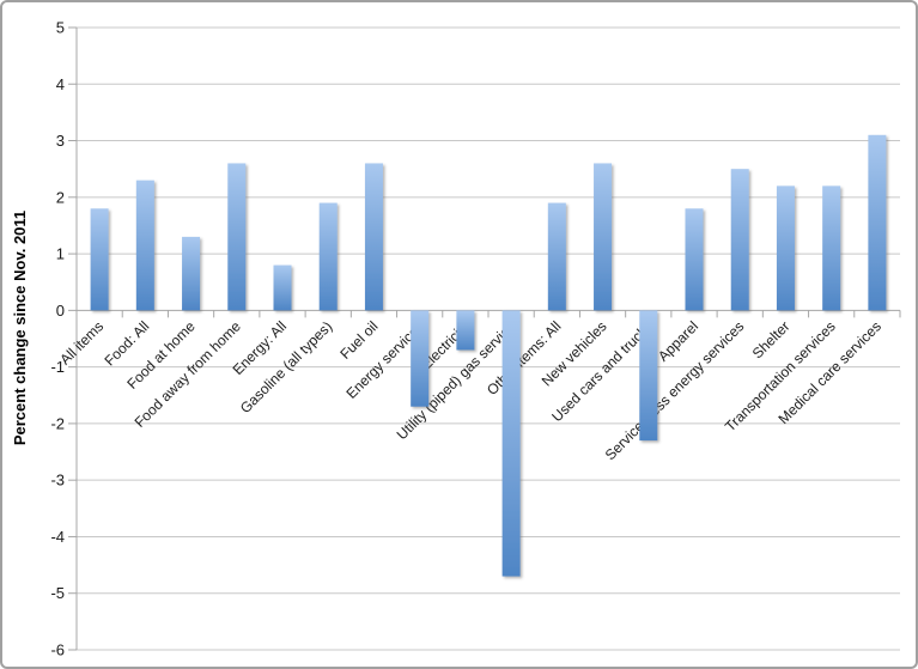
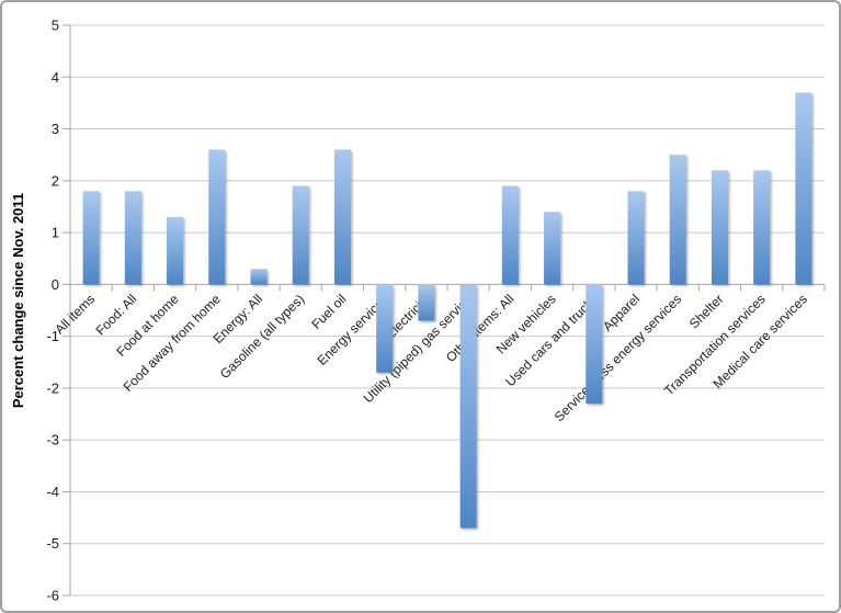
Food: All: 2.3 -> 1.8
Energy: All: 0.8 -> 0.3
New vehicles: 2.6 -> 1.4
Medical care services: 3.1 -> 3.7
